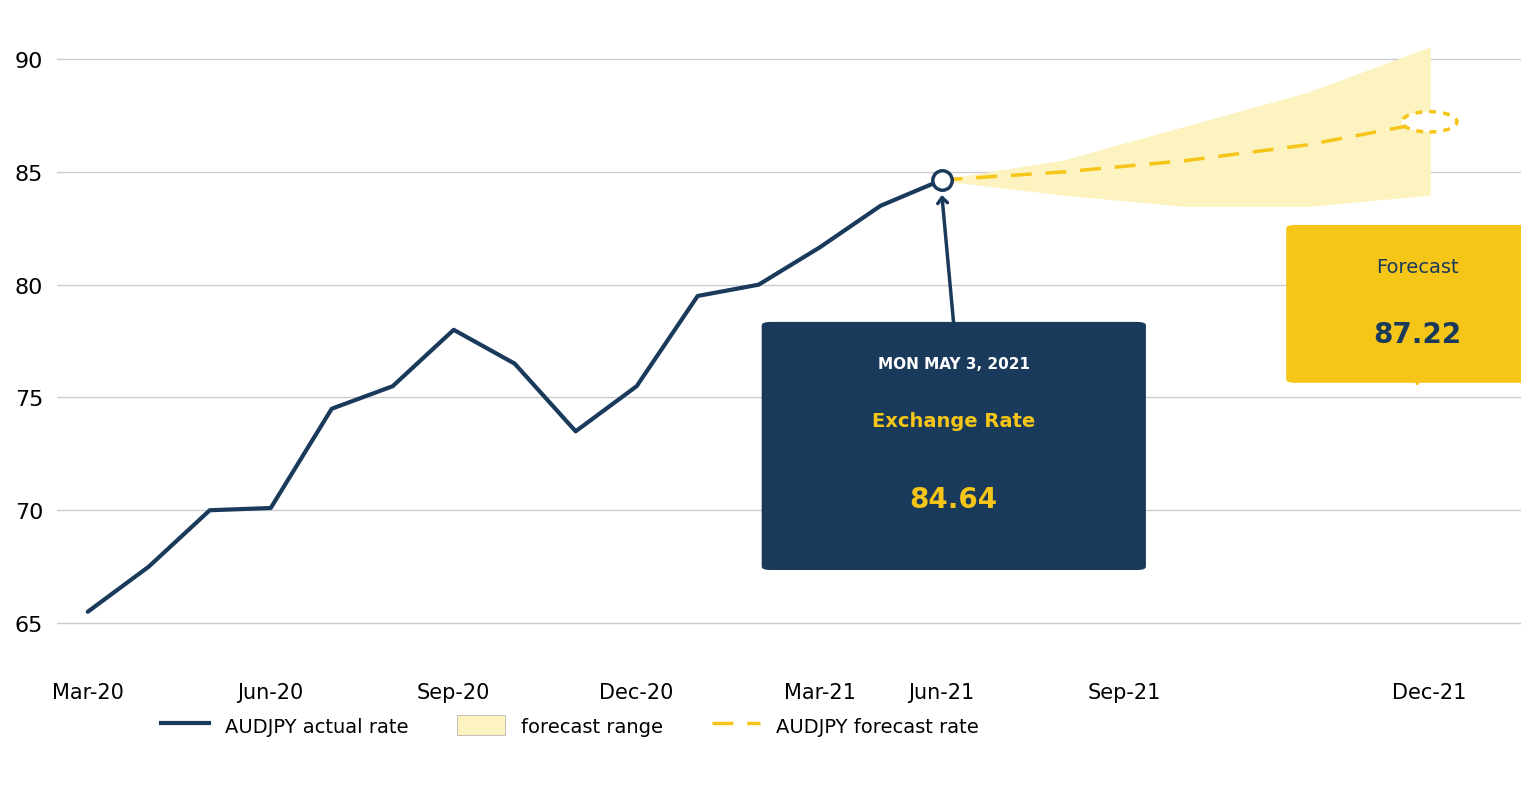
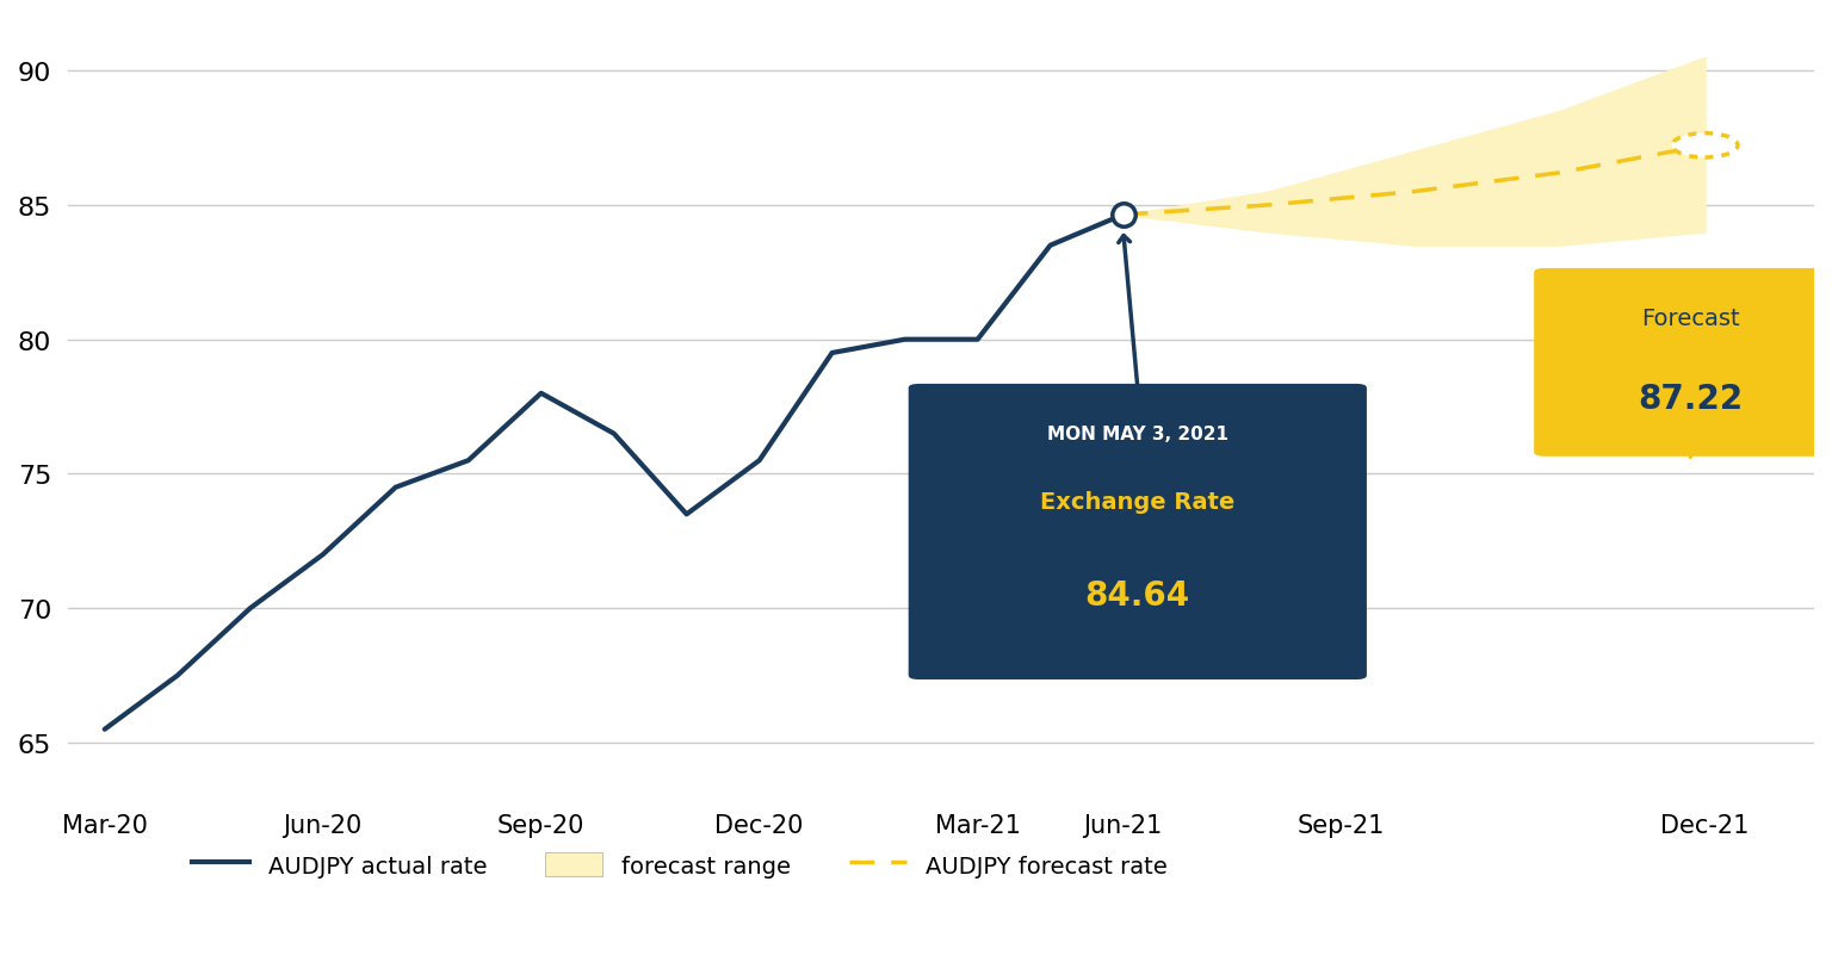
AUDJPY actual rate/Jun-20: 70.10 -> 72.00
AUDJPY actual rate/Mar-21: 81.65 -> 80.00
